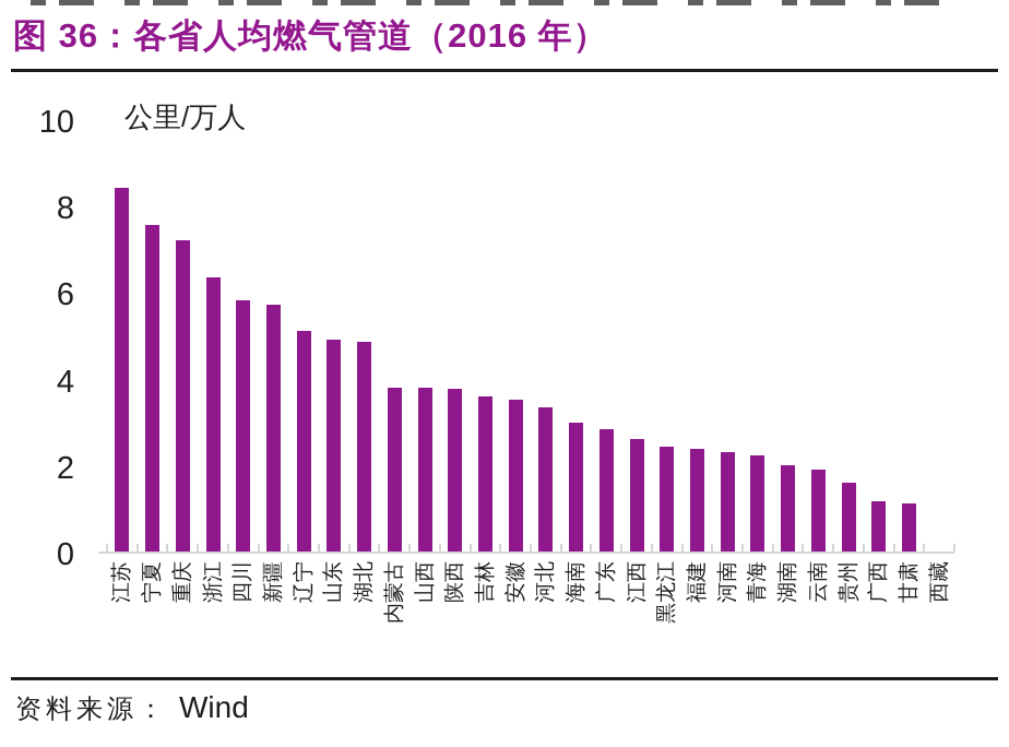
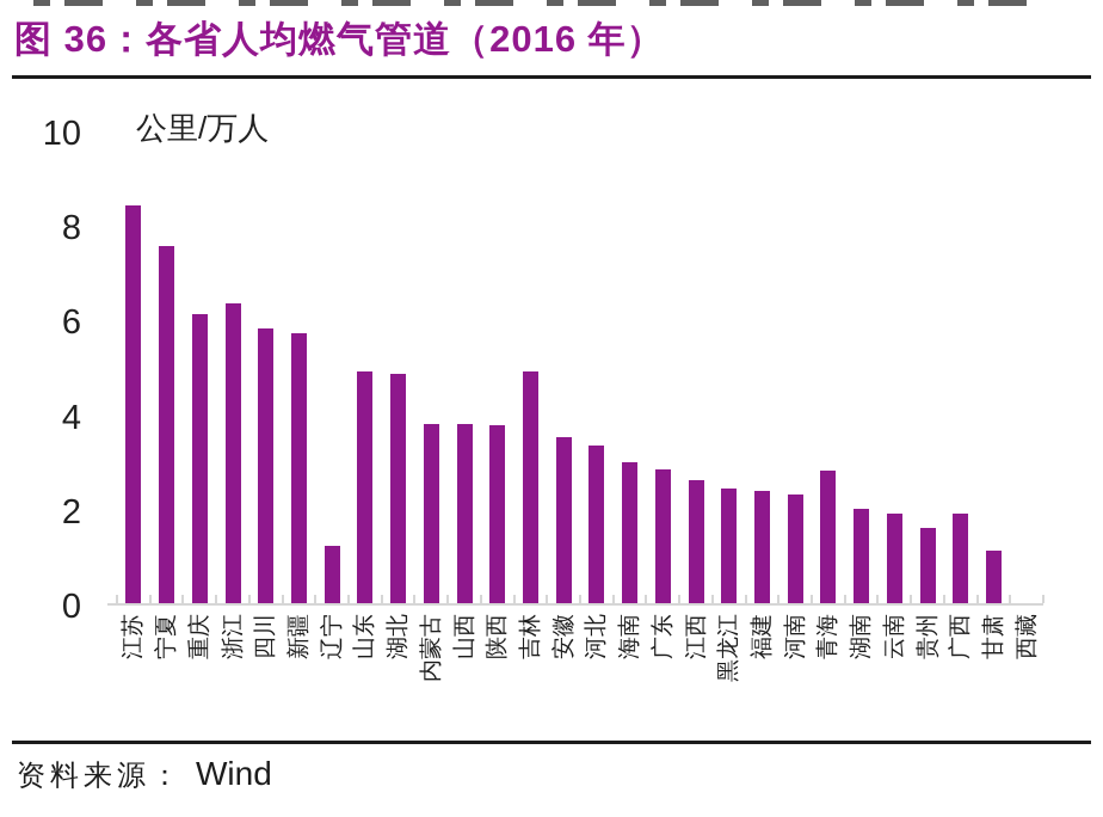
重庆: 7.2 -> 6.1
辽宁: 5.1 -> 1.2
吉林: 3.6 -> 4.9
青海: 2.2 -> 2.8
广西: 1.1 -> 1.9
